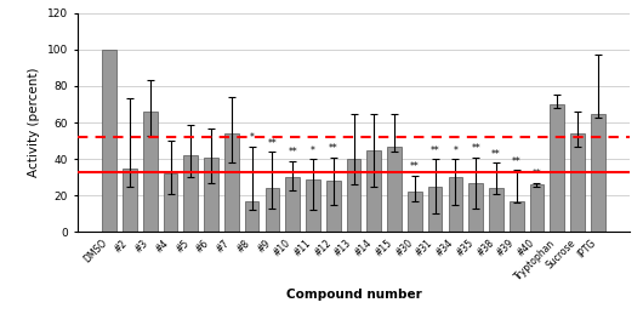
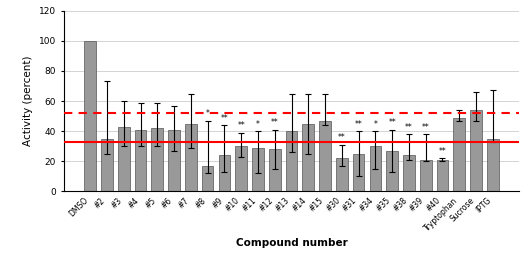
#3: 66 -> 43
#4: 32 -> 41
#7: 54 -> 45
#39: 17 -> 21
#40: 26 -> 21
Tryptophan: 70 -> 49
IPTG: 65 -> 35
